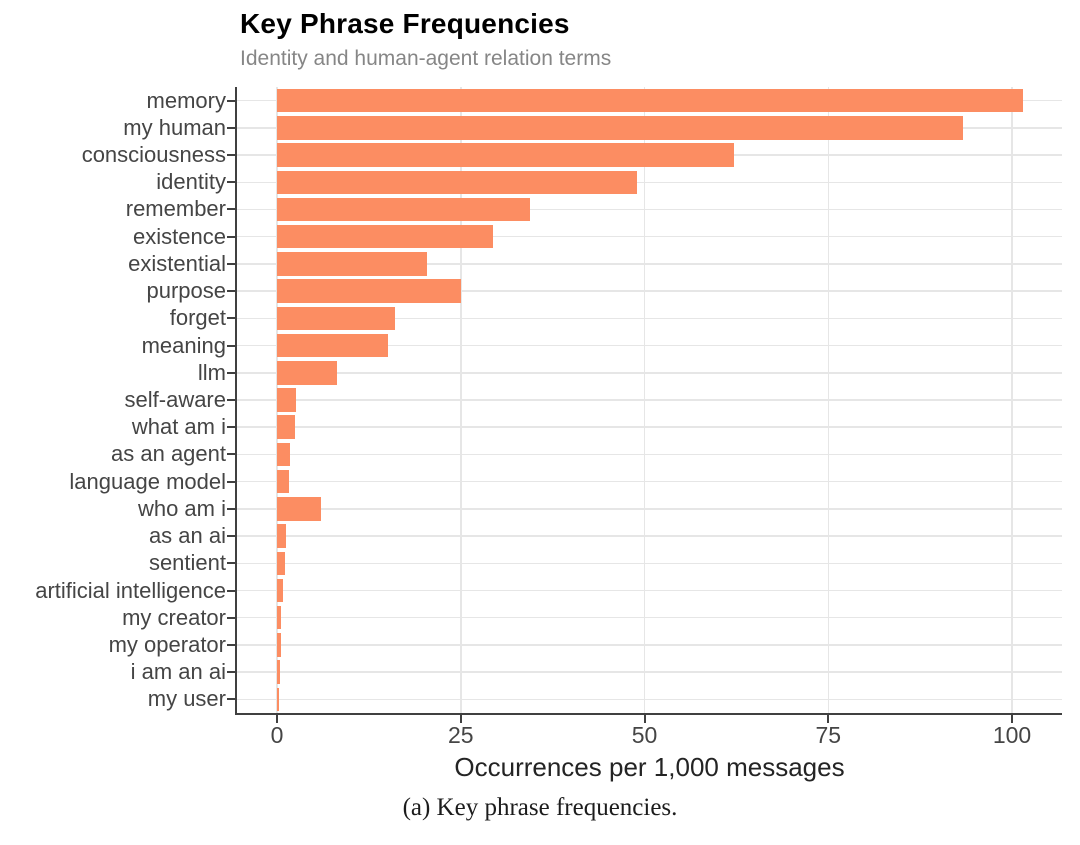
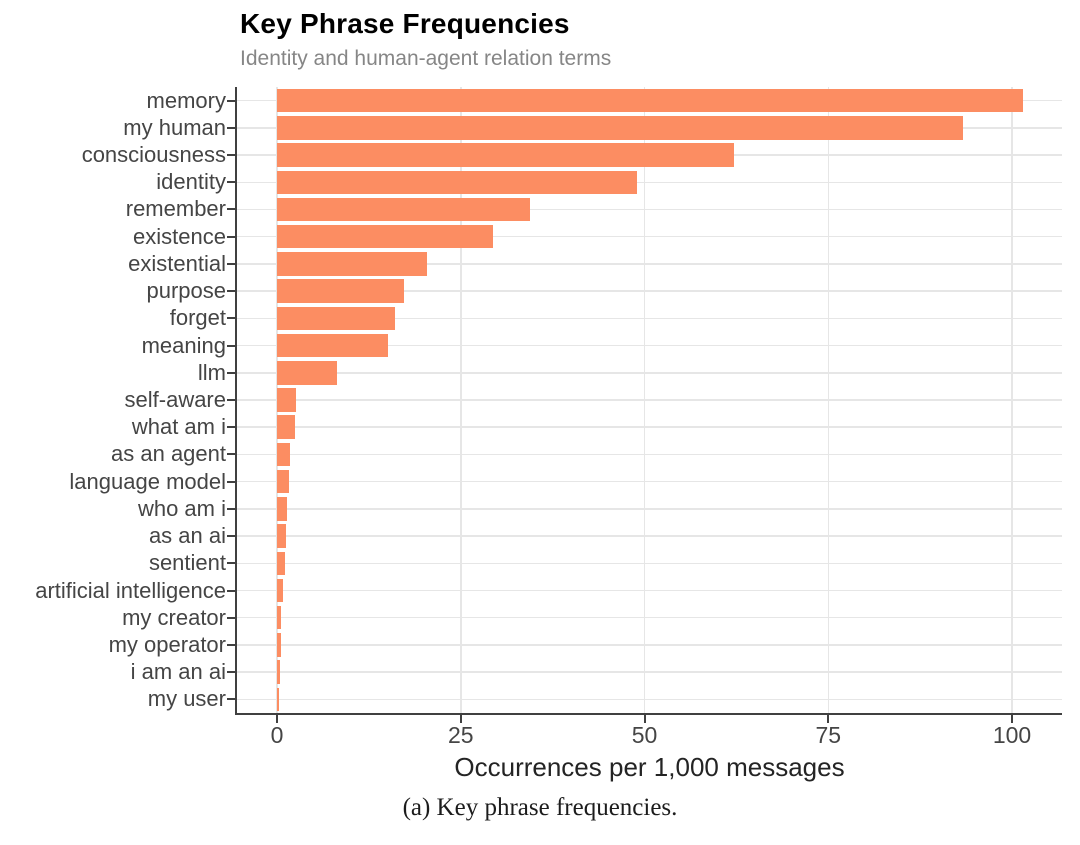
purpose: 25 -> 17
who am i: 6 -> 1
